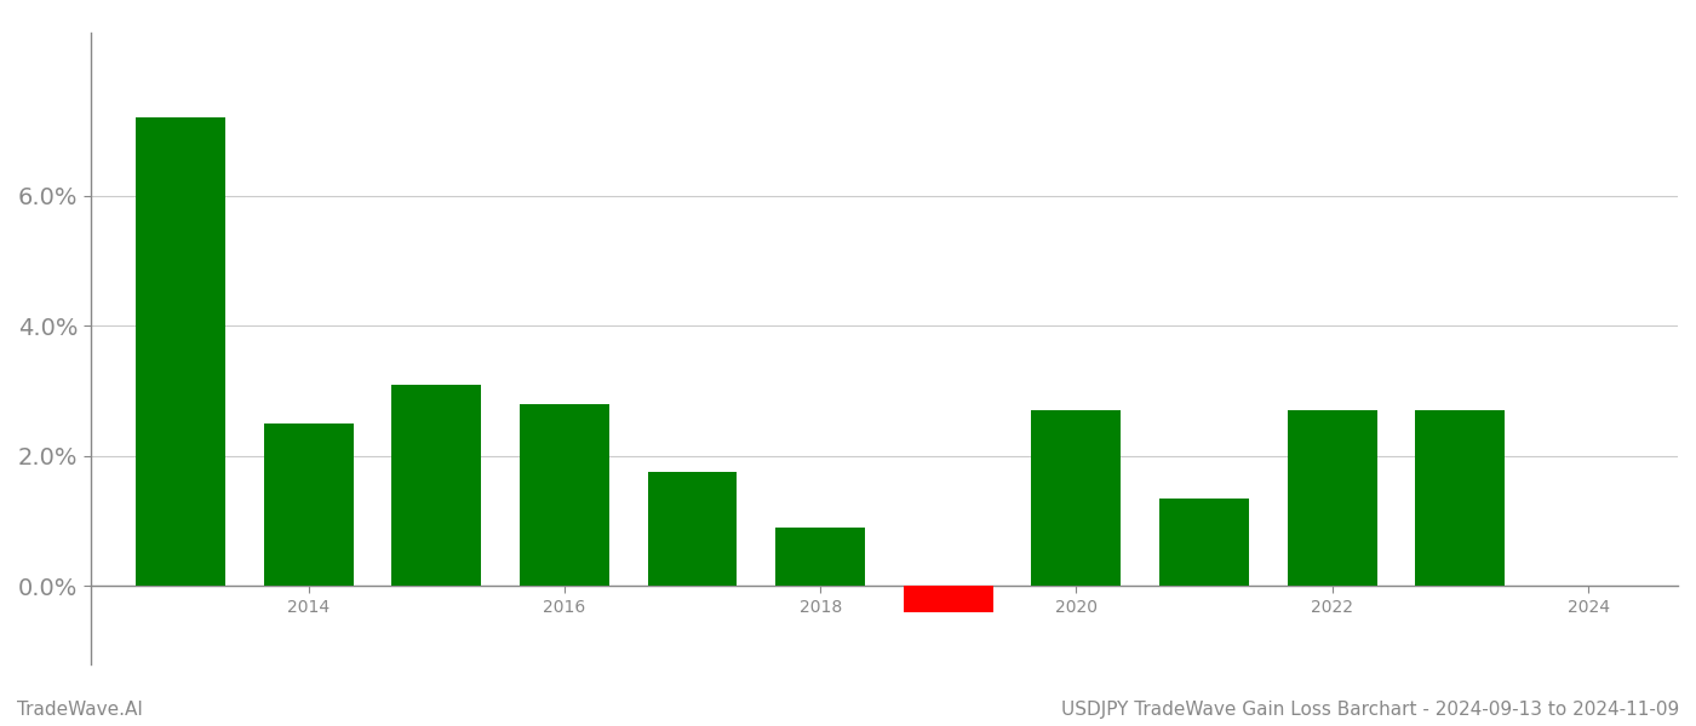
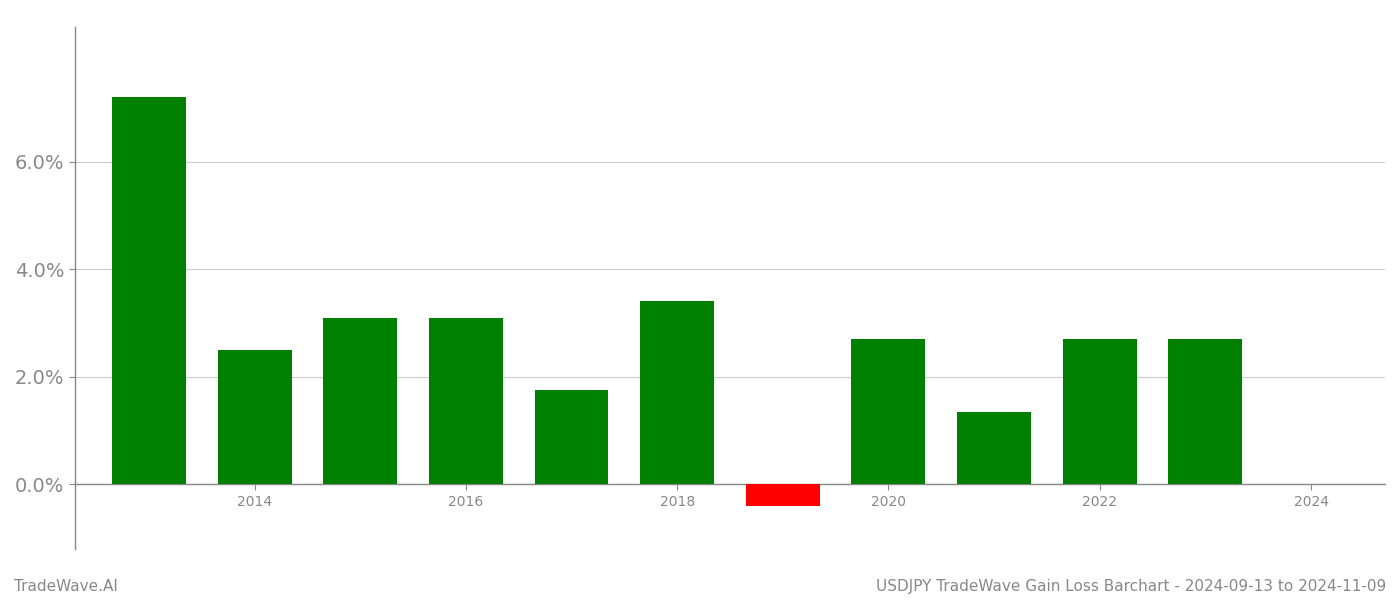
2016: 2.80% -> 3.10%
2018: 0.90% -> 3.40%
